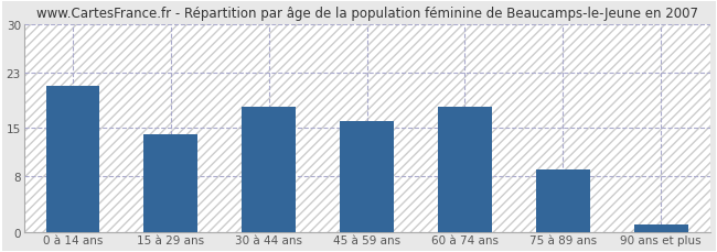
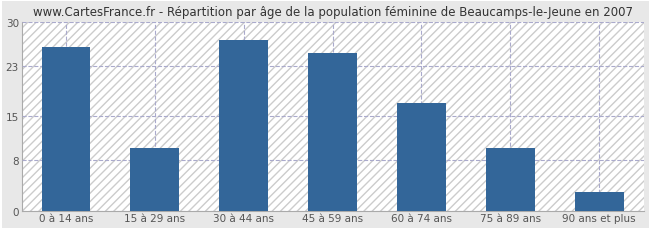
0 à 14 ans: 21 -> 26
15 à 29 ans: 14 -> 10
30 à 44 ans: 18 -> 27
45 à 59 ans: 16 -> 25
60 à 74 ans: 18 -> 17
75 à 89 ans: 9 -> 10
90 ans et plus: 1 -> 3
